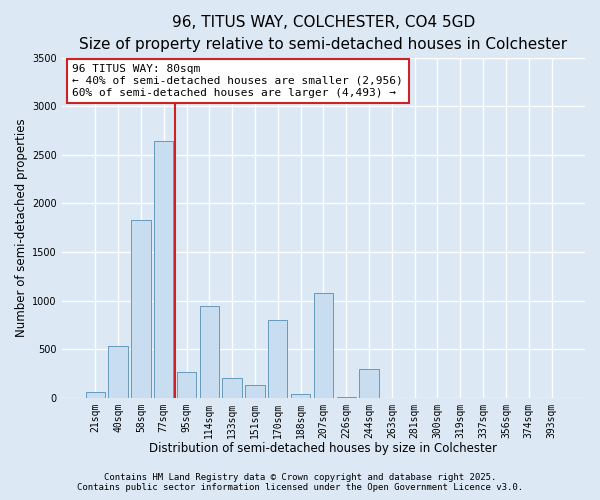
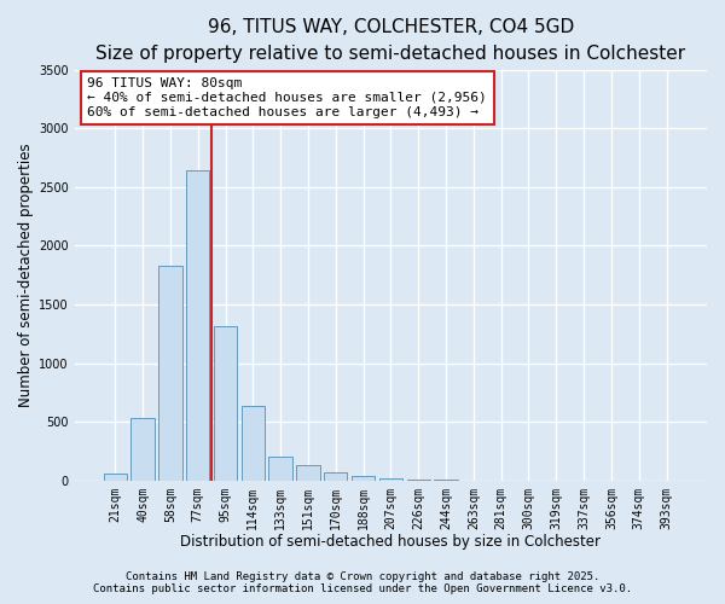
95sqm: 260 -> 1310
114sqm: 940 -> 630
170sqm: 800 -> 70
207sqm: 1080 -> 20
244sqm: 300 -> 0
